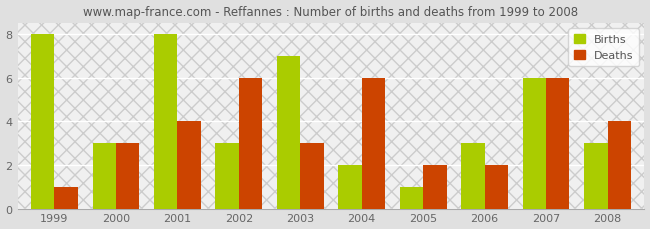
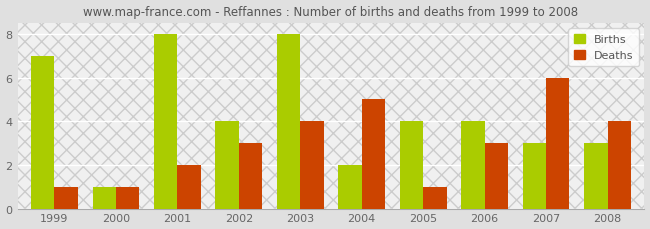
Births/1999: 8 -> 7
Births/2000: 3 -> 1
Deaths/2000: 3 -> 1
Deaths/2001: 4 -> 2
Births/2002: 3 -> 4
Deaths/2002: 6 -> 3
Births/2003: 7 -> 8
Deaths/2003: 3 -> 4
Deaths/2004: 6 -> 5
Births/2005: 1 -> 4
Deaths/2005: 2 -> 1
Births/2006: 3 -> 4
Deaths/2006: 2 -> 3
Births/2007: 6 -> 3
